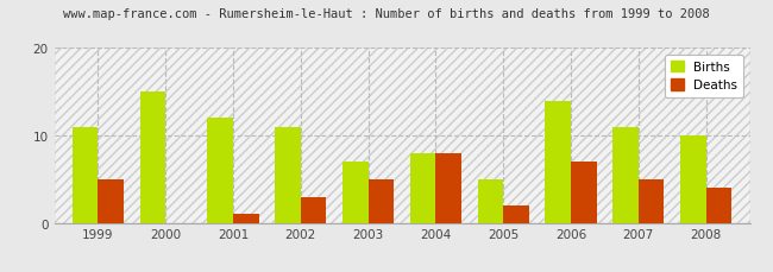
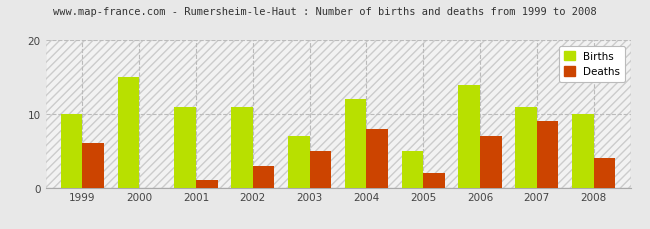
Births/1999: 11 -> 10
Deaths/1999: 5 -> 6
Births/2001: 12 -> 11
Births/2004: 8 -> 12
Deaths/2007: 5 -> 9
